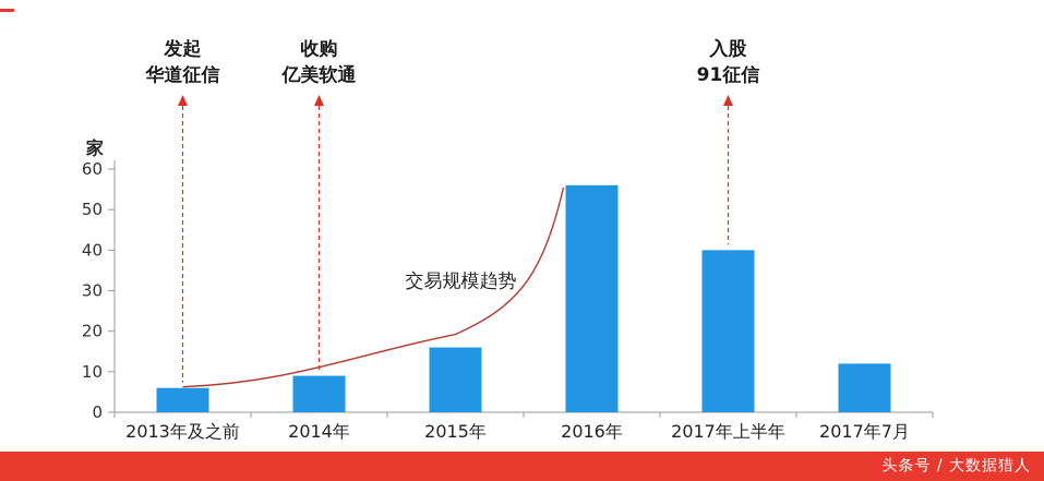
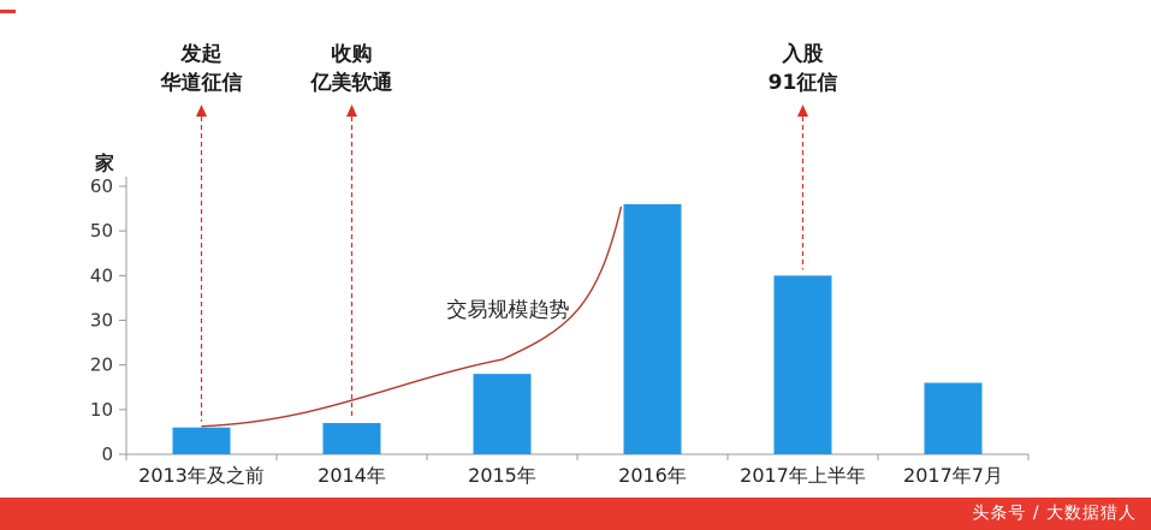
2014年: 9 -> 7
2015年: 16 -> 18
2017年7月: 12 -> 16
